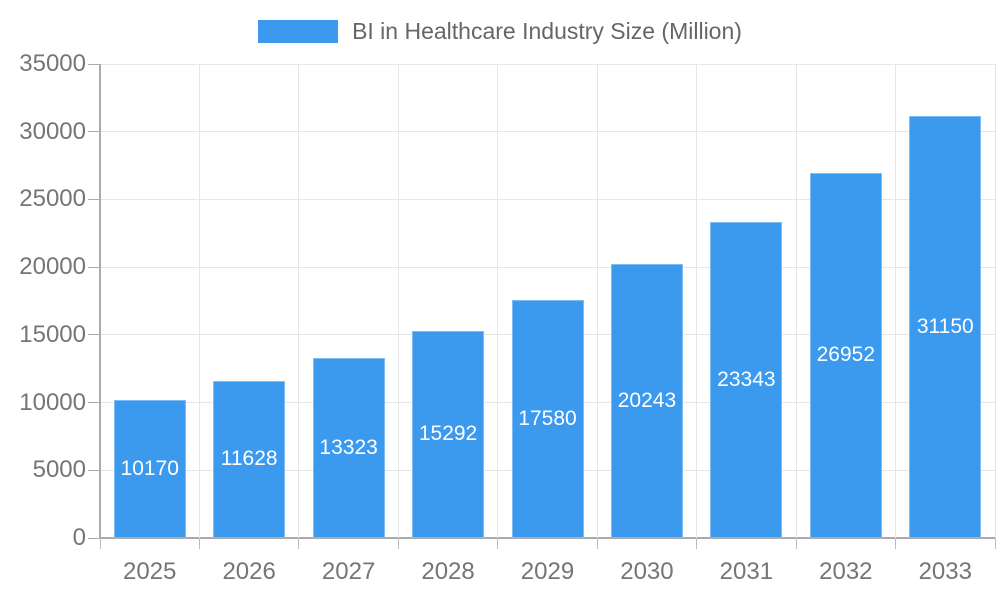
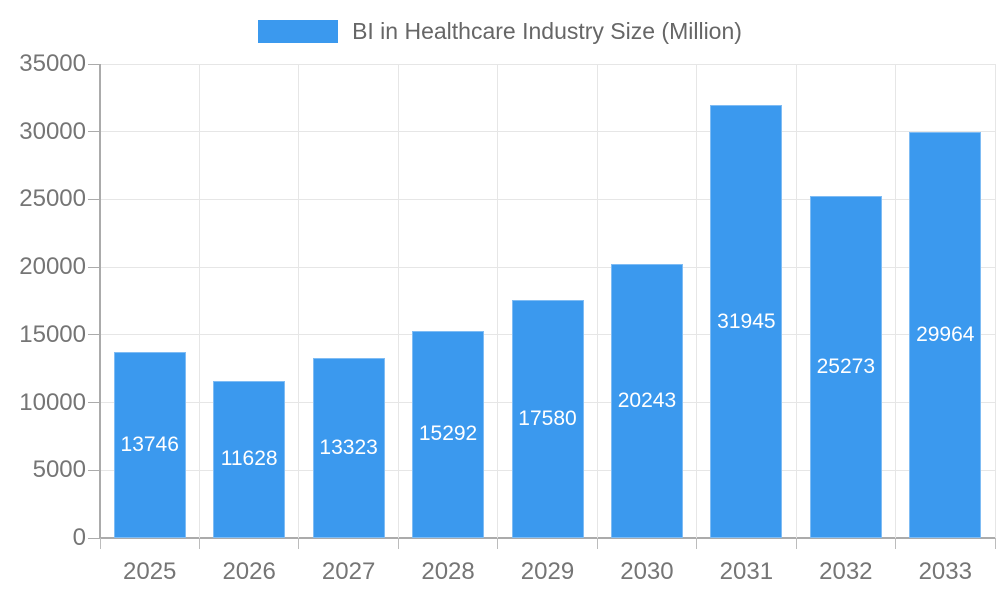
2025: 10170 -> 13746
2031: 23343 -> 31945
2032: 26952 -> 25273
2033: 31150 -> 29964
